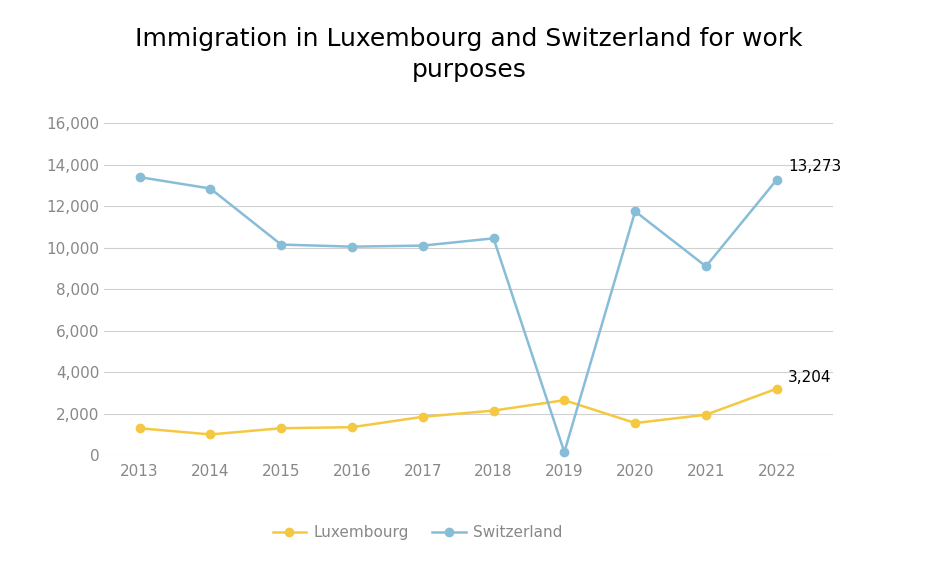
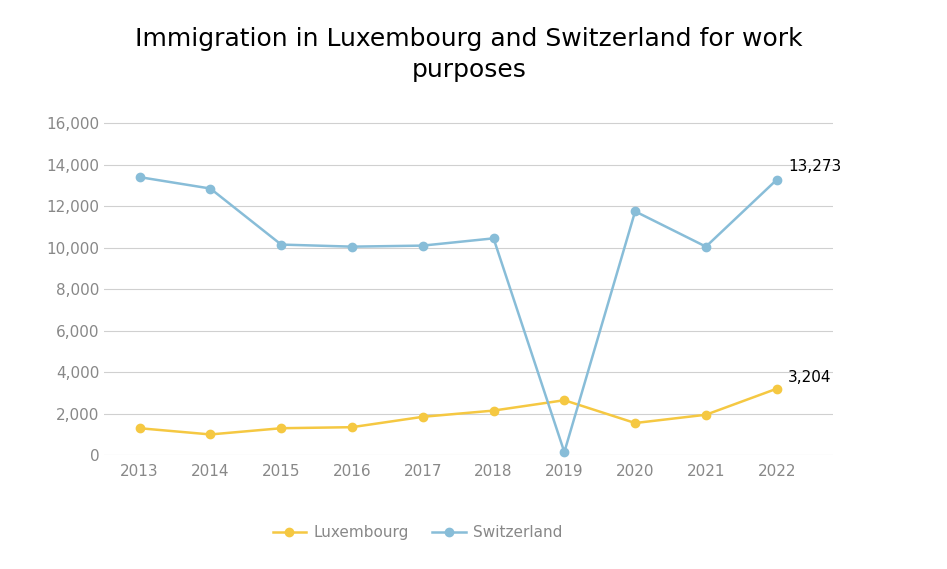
Switzerland/2021: 9,100 -> 10,050
